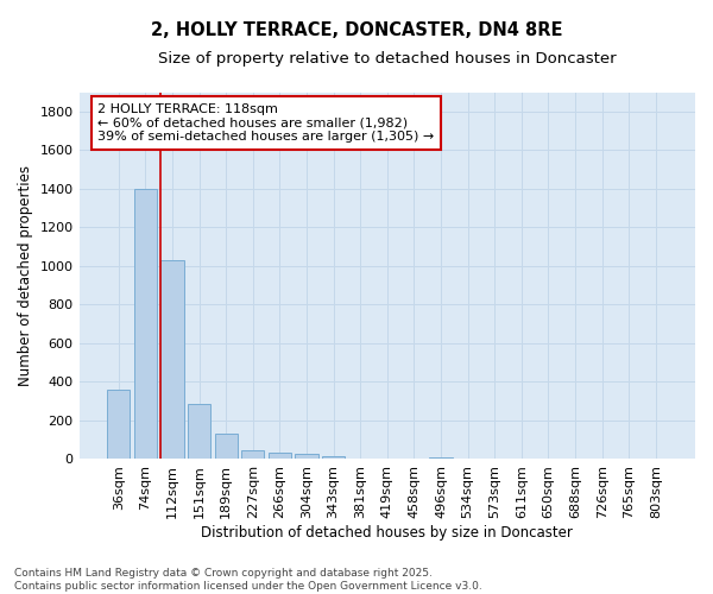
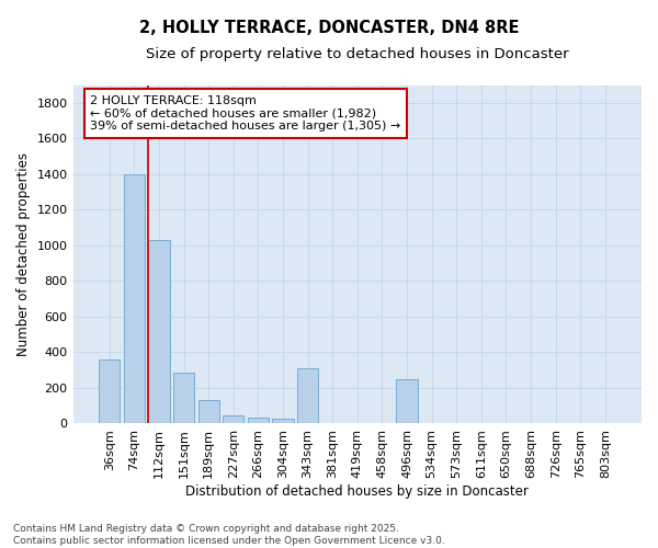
343sqm: 20 -> 310
496sqm: 10 -> 250
